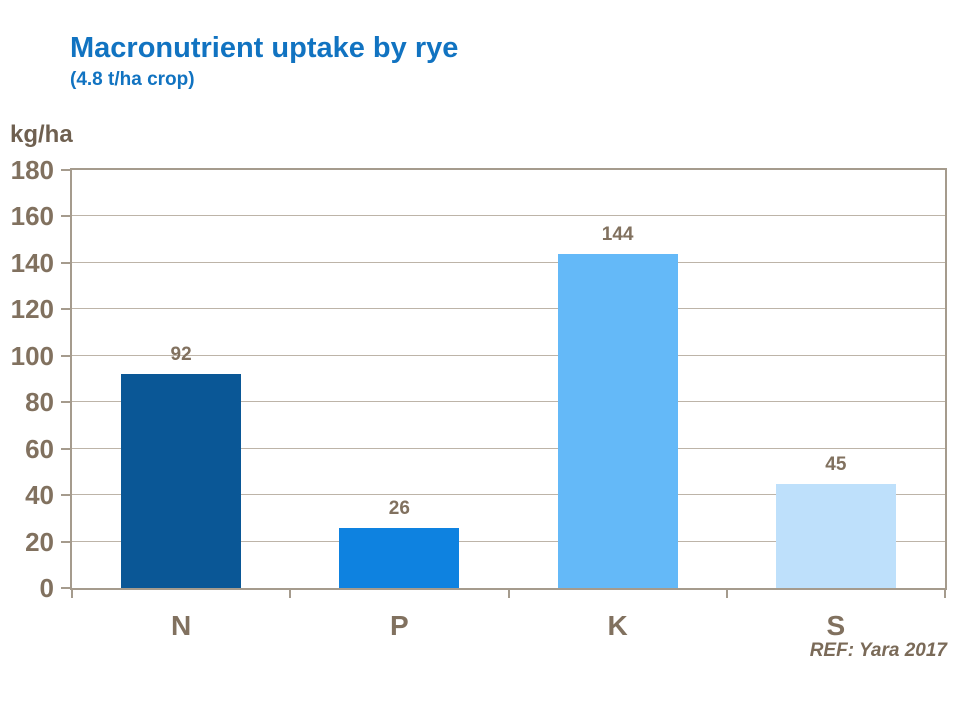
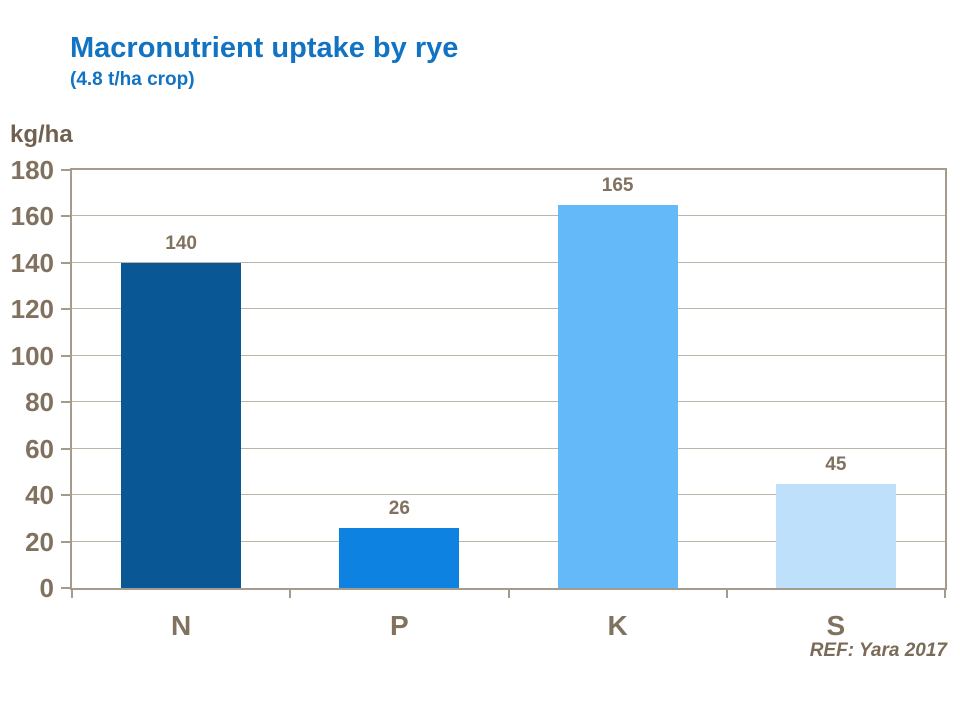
N: 92 -> 140
K: 144 -> 165
